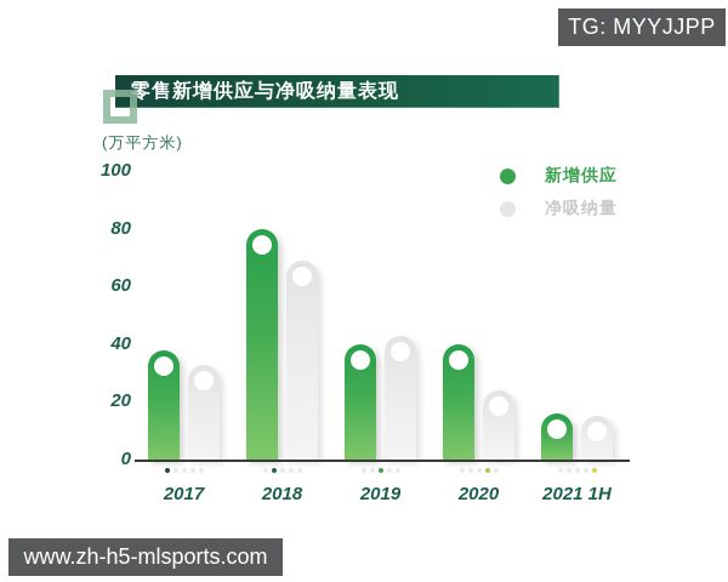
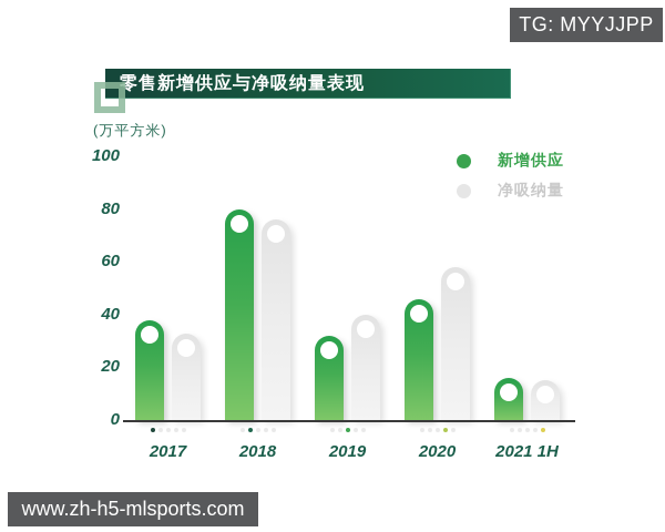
净吸纳量/2018: 69 -> 76
新增供应/2019: 40 -> 32
净吸纳量/2019: 43 -> 40
新增供应/2020: 40 -> 46
净吸纳量/2020: 24 -> 58
